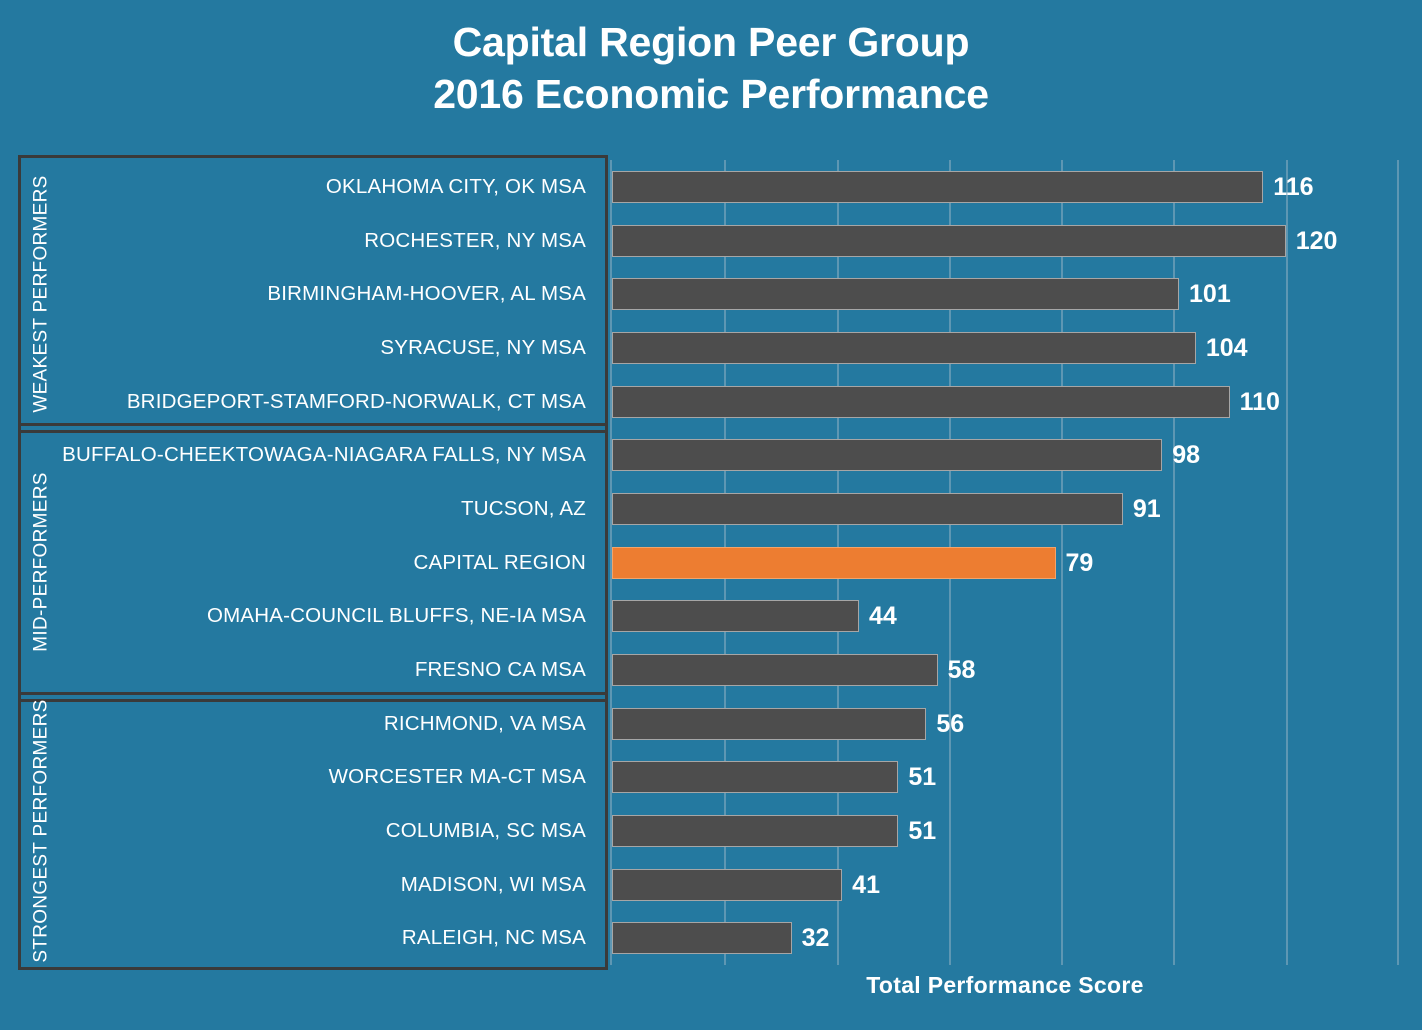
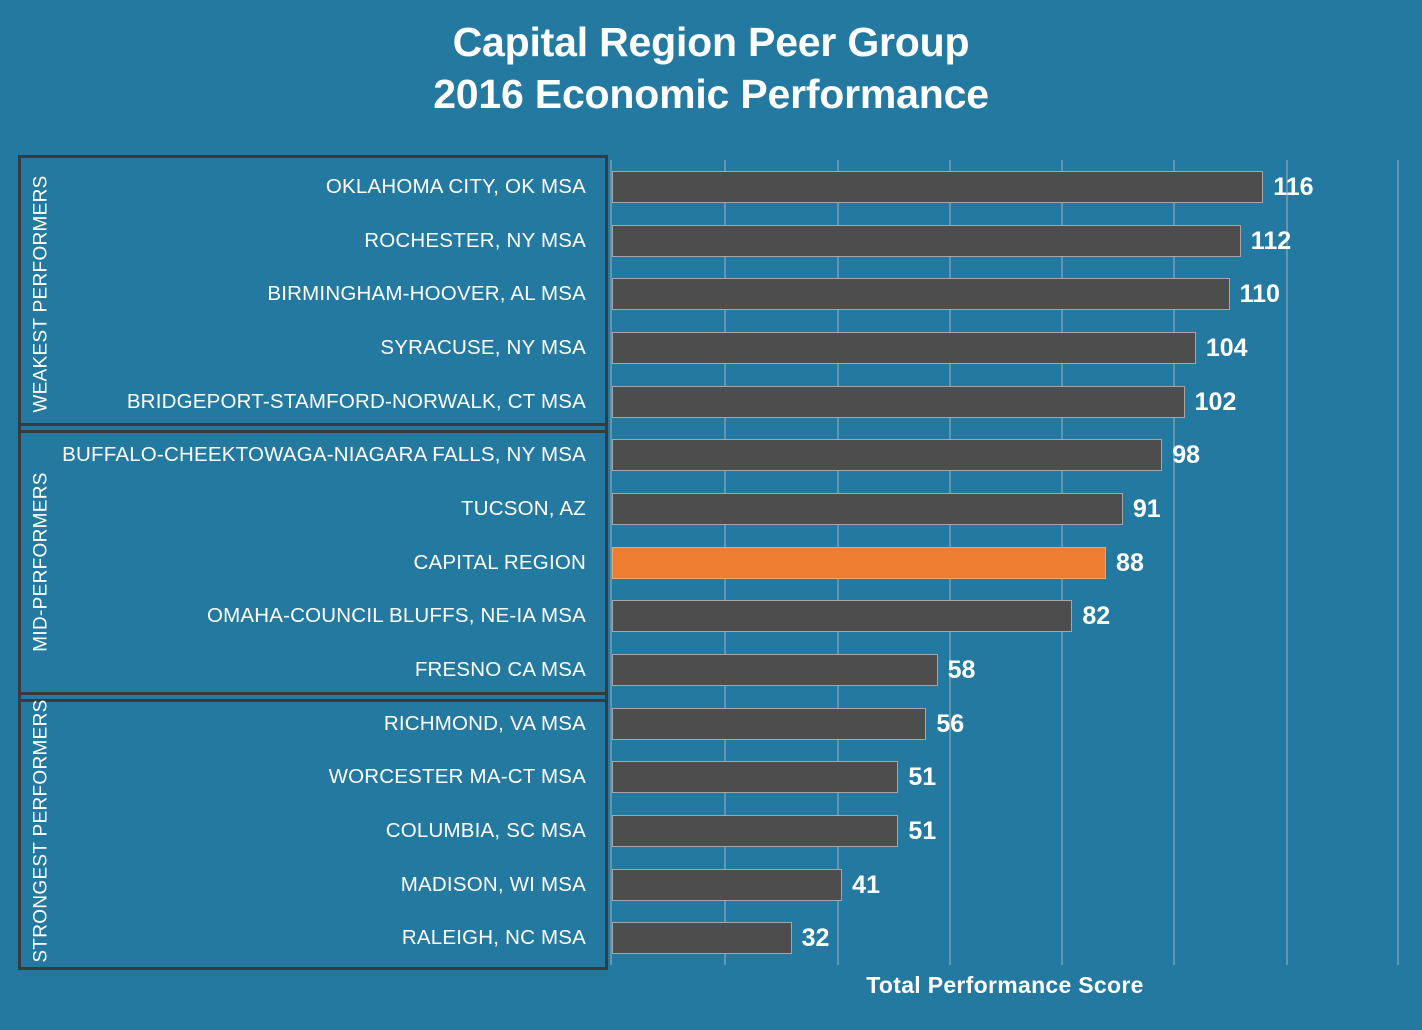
ROCHESTER, NY MSA: 120 -> 112
BIRMINGHAM-HOOVER, AL MSA: 101 -> 110
BRIDGEPORT-STAMFORD-NORWALK, CT MSA: 110 -> 102
CAPITAL REGION: 79 -> 88
OMAHA-COUNCIL BLUFFS, NE-IA MSA: 44 -> 82
